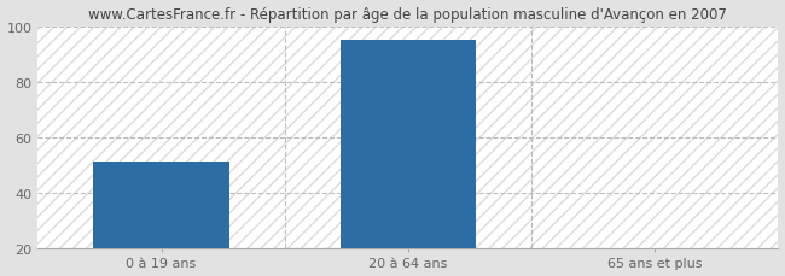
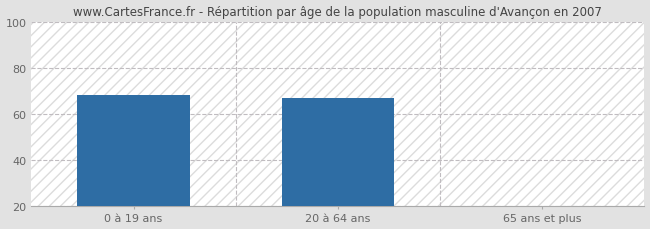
0 à 19 ans: 51 -> 68
20 à 64 ans: 95 -> 67
